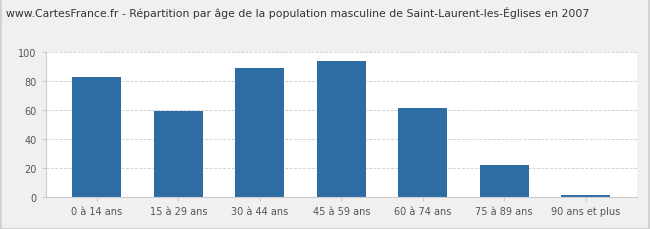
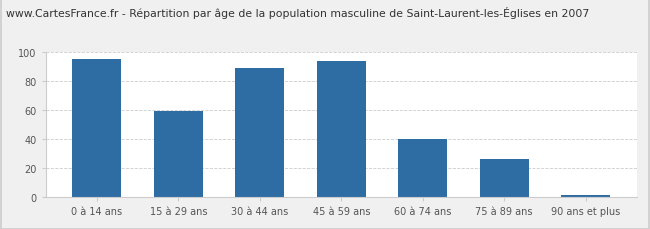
0 à 14 ans: 83 -> 95
60 à 74 ans: 61 -> 40
75 à 89 ans: 22 -> 26
